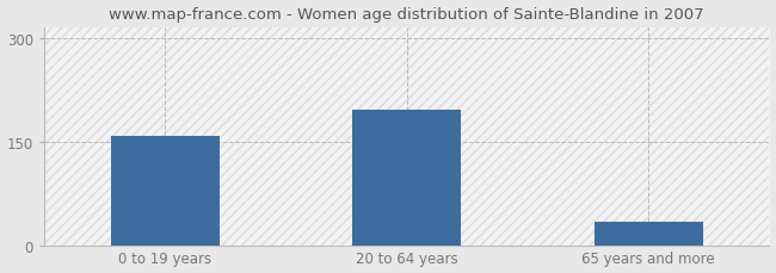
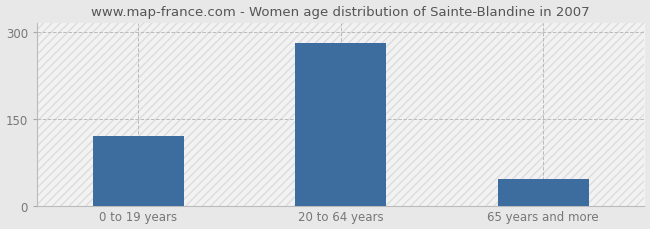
0 to 19 years: 158 -> 120
20 to 64 years: 196 -> 280
65 years and more: 34 -> 45
